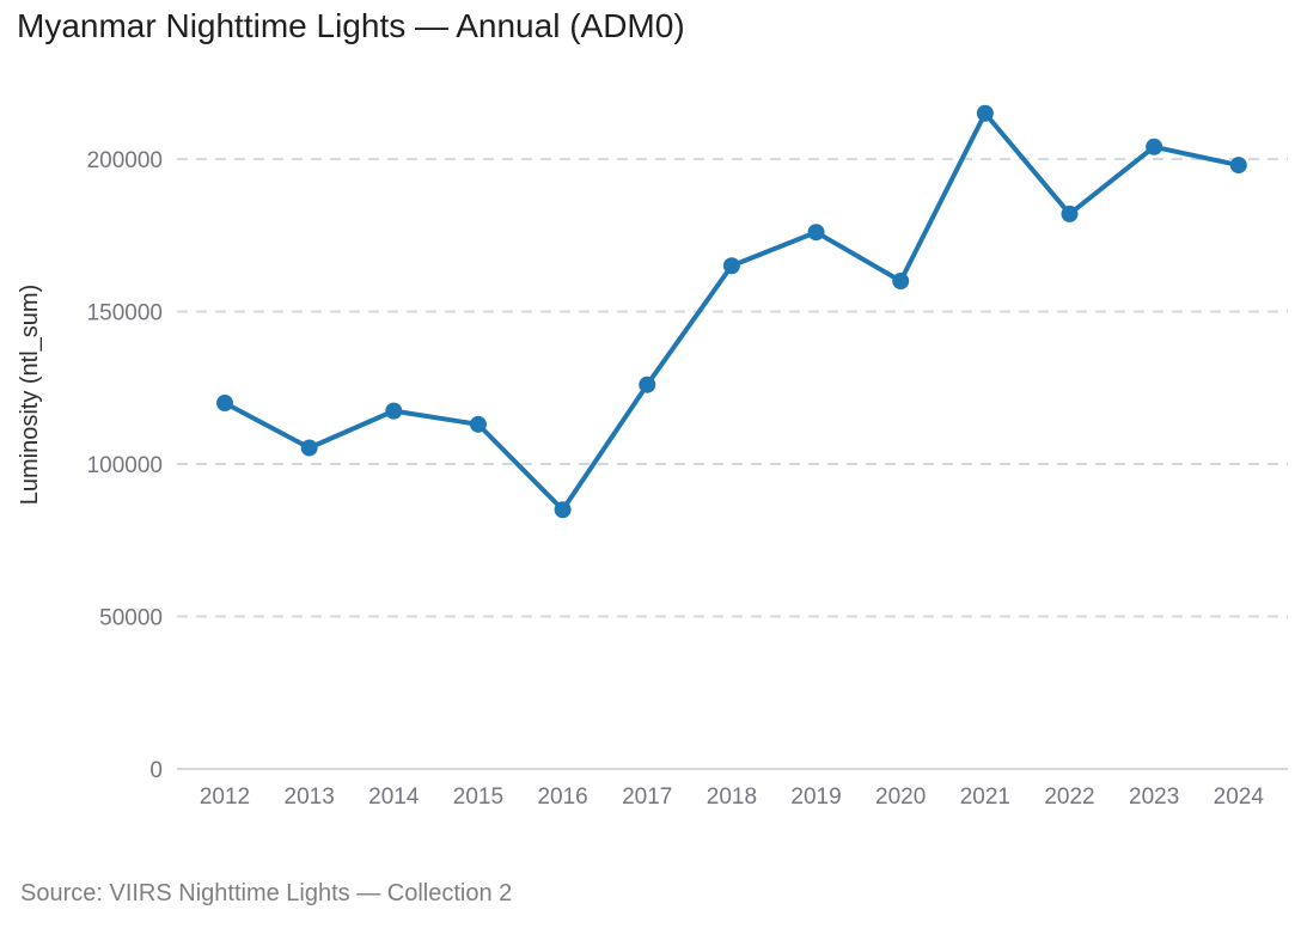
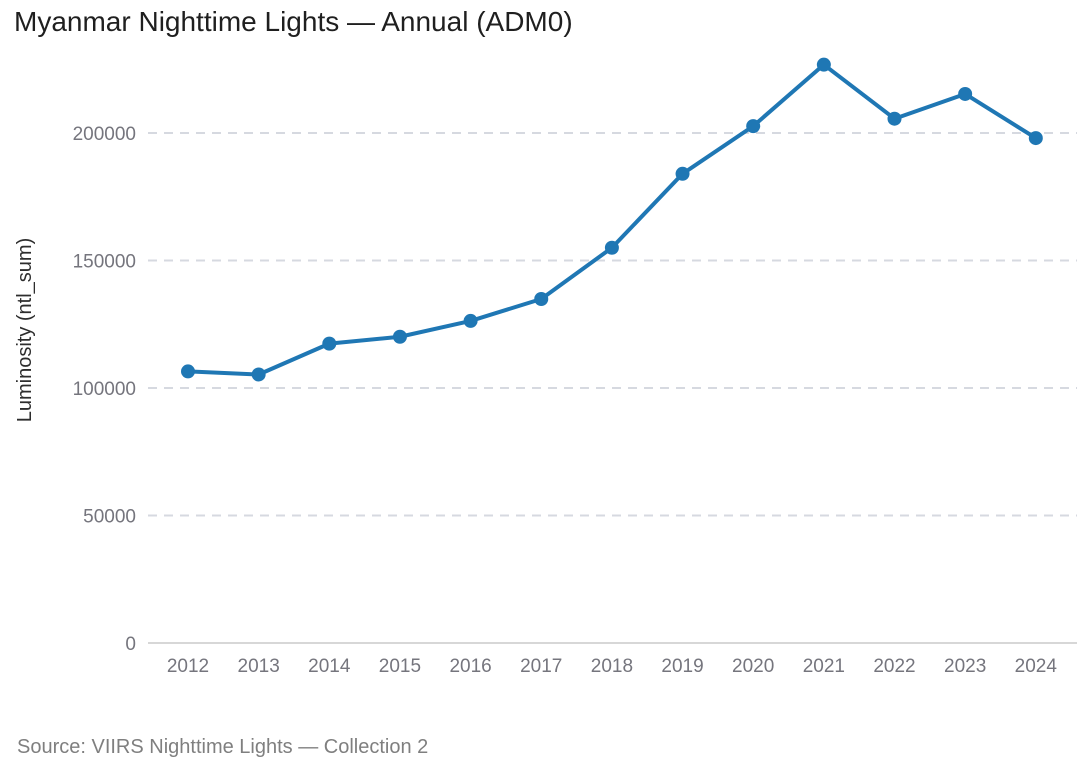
2012: 120000 -> 106000
2015: 113000 -> 120000
2016: 85000 -> 126000
2017: 126000 -> 135000
2018: 165000 -> 155000
2019: 176000 -> 184000
2020: 160000 -> 203000
2021: 215000 -> 227000
2022: 182000 -> 206000
2023: 204000 -> 215000
